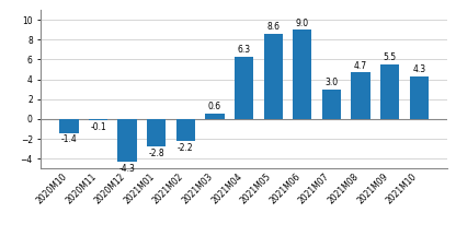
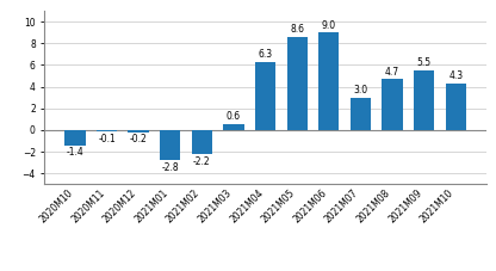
2020M12: -4.3 -> -0.2
